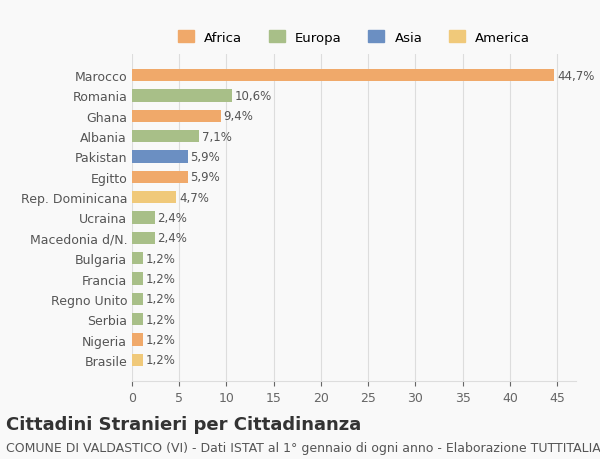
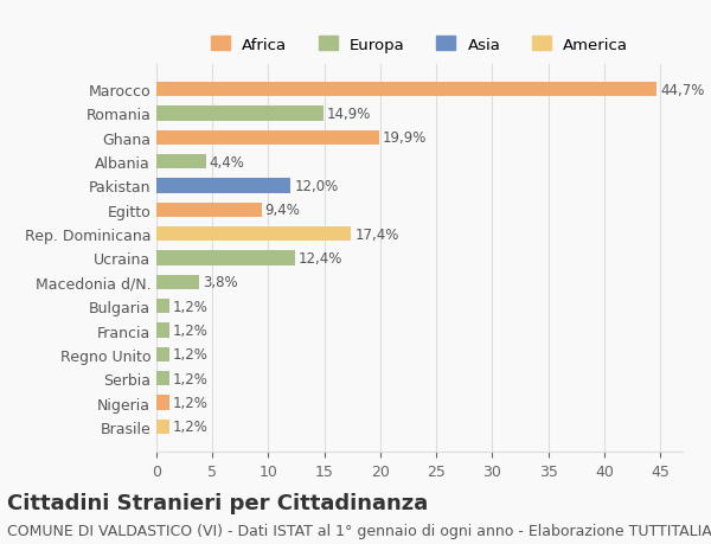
Romania: 10,6% -> 14,9%
Ghana: 9,4% -> 19,9%
Albania: 7,1% -> 4,4%
Pakistan: 5,9% -> 12,0%
Egitto: 5,9% -> 9,4%
Rep. Dominicana: 4,7% -> 17,4%
Ucraina: 2,4% -> 12,4%
Macedonia d/N.: 2,4% -> 3,8%
